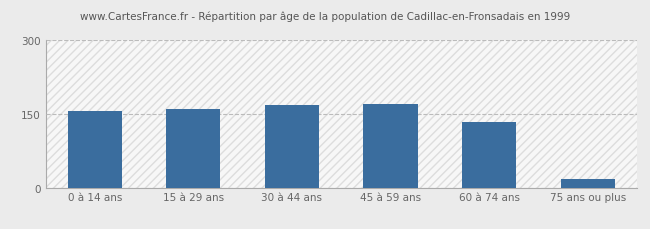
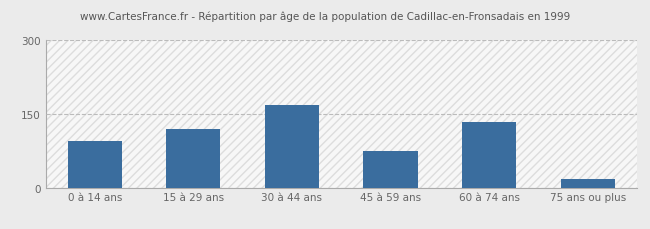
0 à 14 ans: 157 -> 95
15 à 29 ans: 160 -> 120
45 à 59 ans: 170 -> 75
